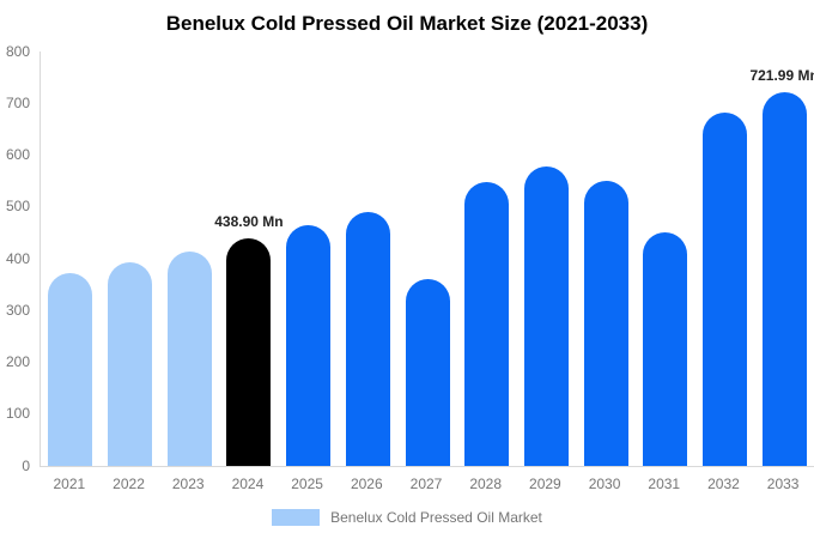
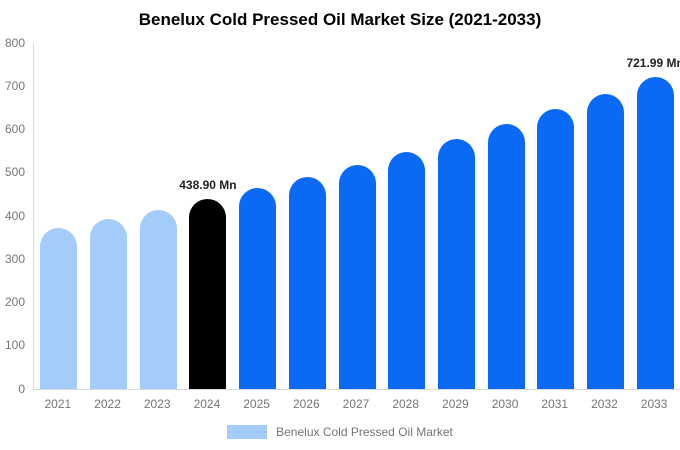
2027: 360 -> 520
2030: 550 -> 610
2031: 450 -> 650
